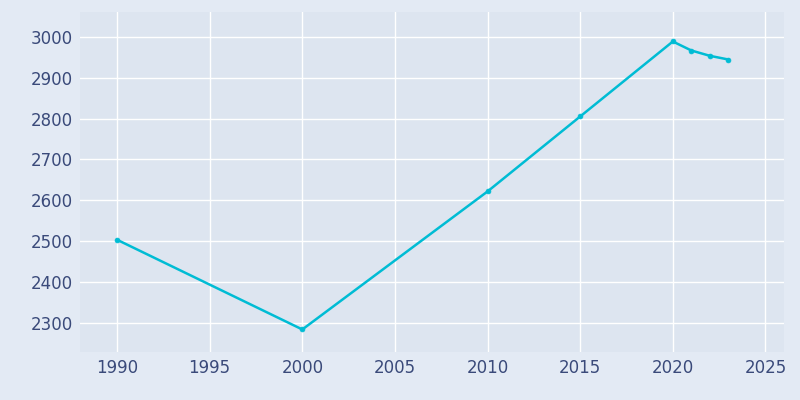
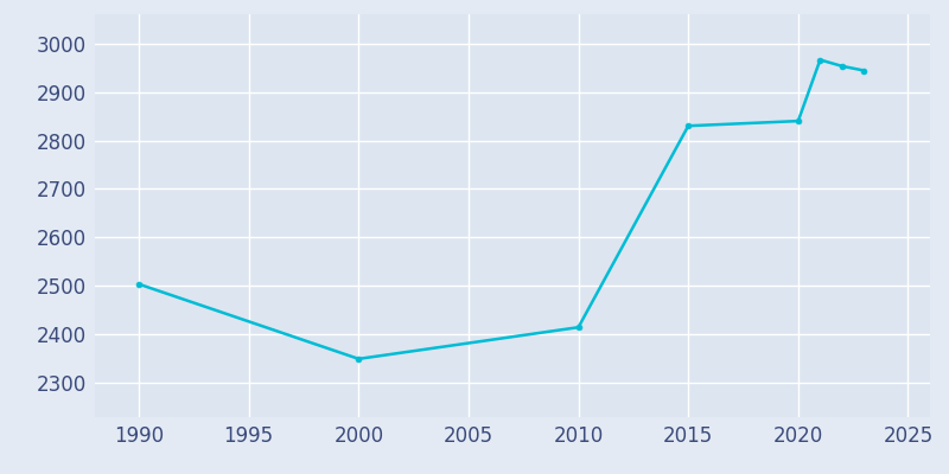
2000: 2285 -> 2350
2010: 2622 -> 2415
2015: 2805 -> 2830
2020: 2988 -> 2840
